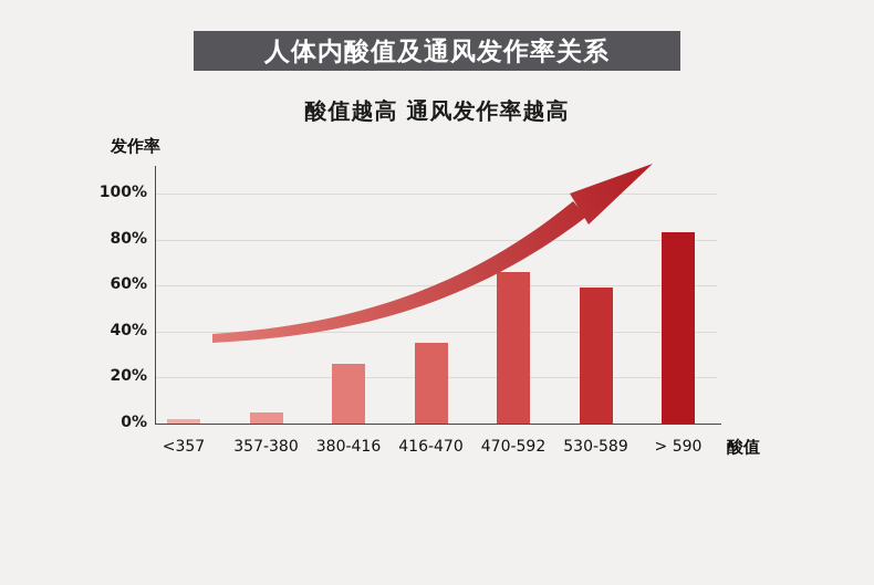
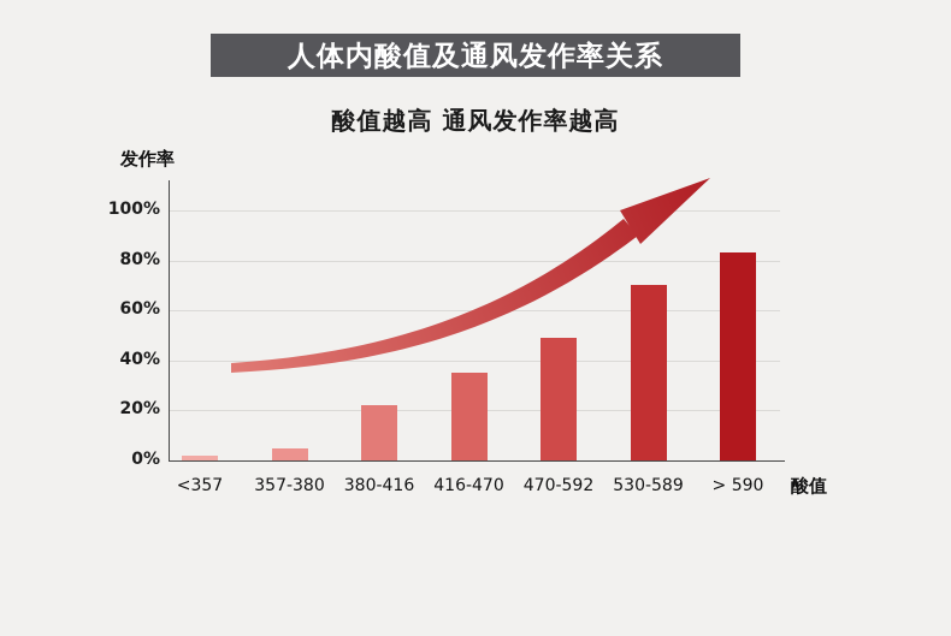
380-416: 26% -> 22%
470-592: 66% -> 49%
530-589: 59% -> 70%
